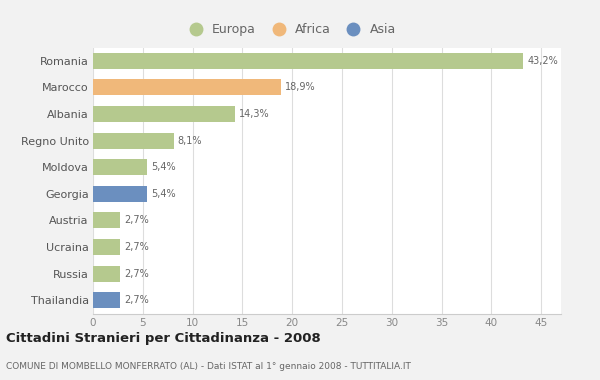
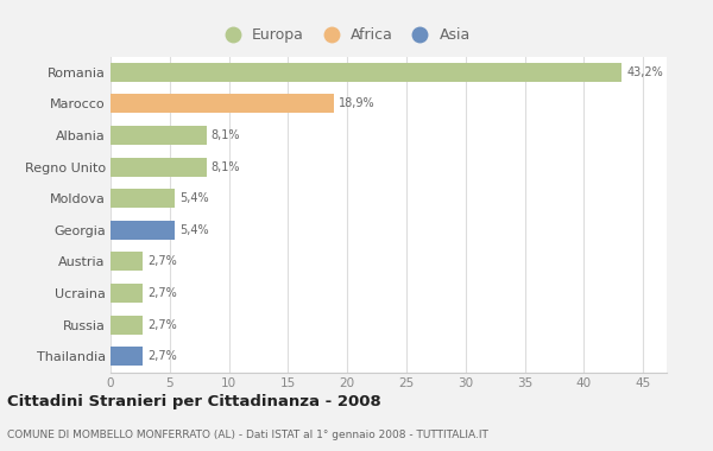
Albania: 14,3% -> 8,1%
